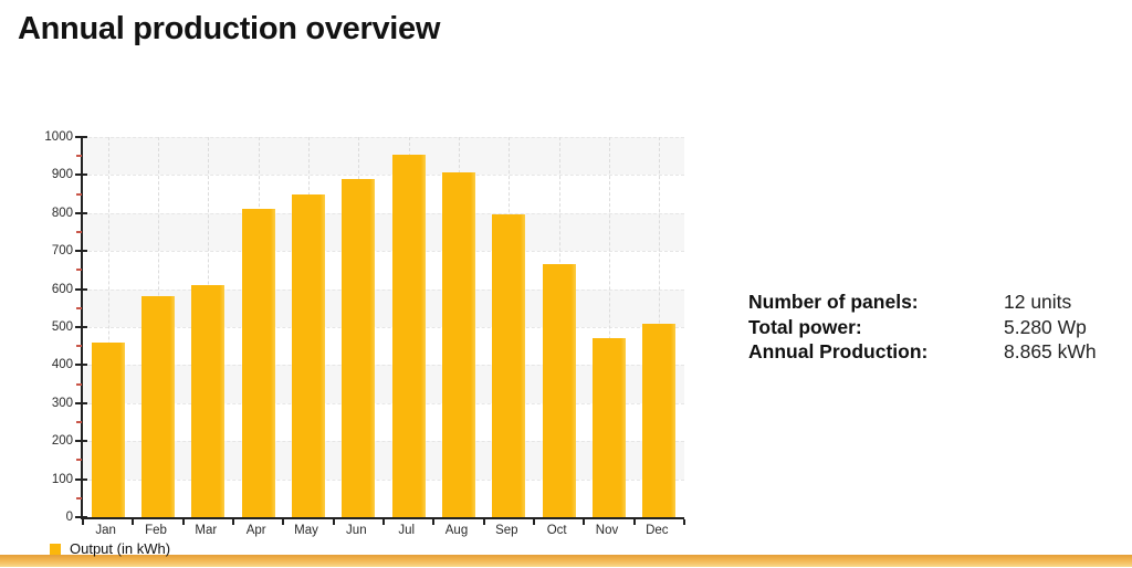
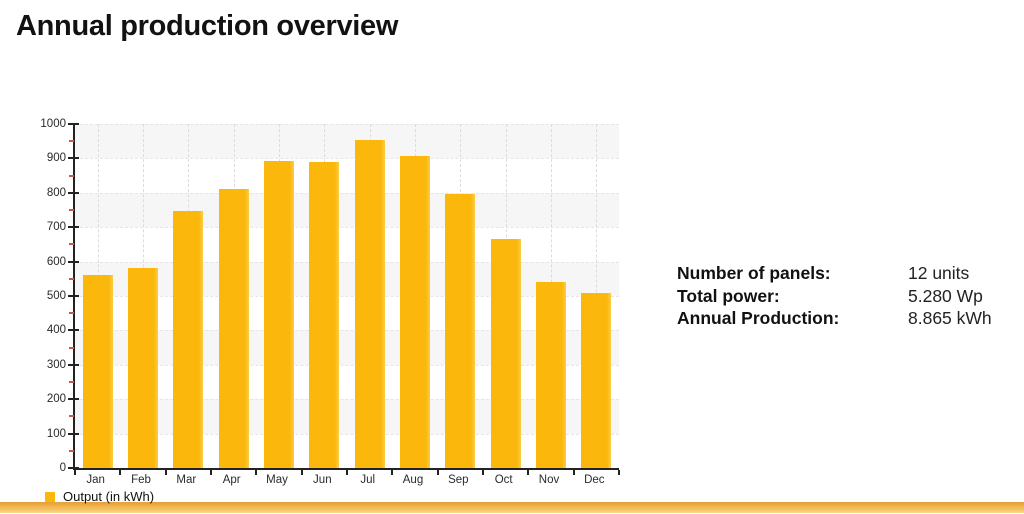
Jan: 460 -> 560
Mar: 610 -> 750
May: 850 -> 890
Nov: 470 -> 540
